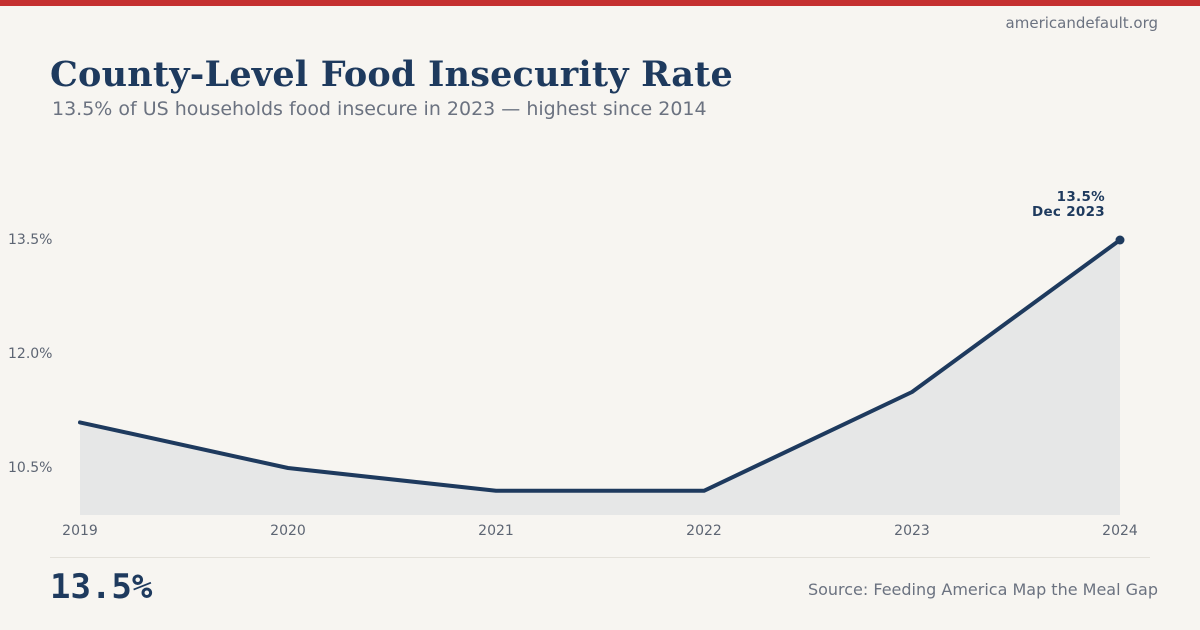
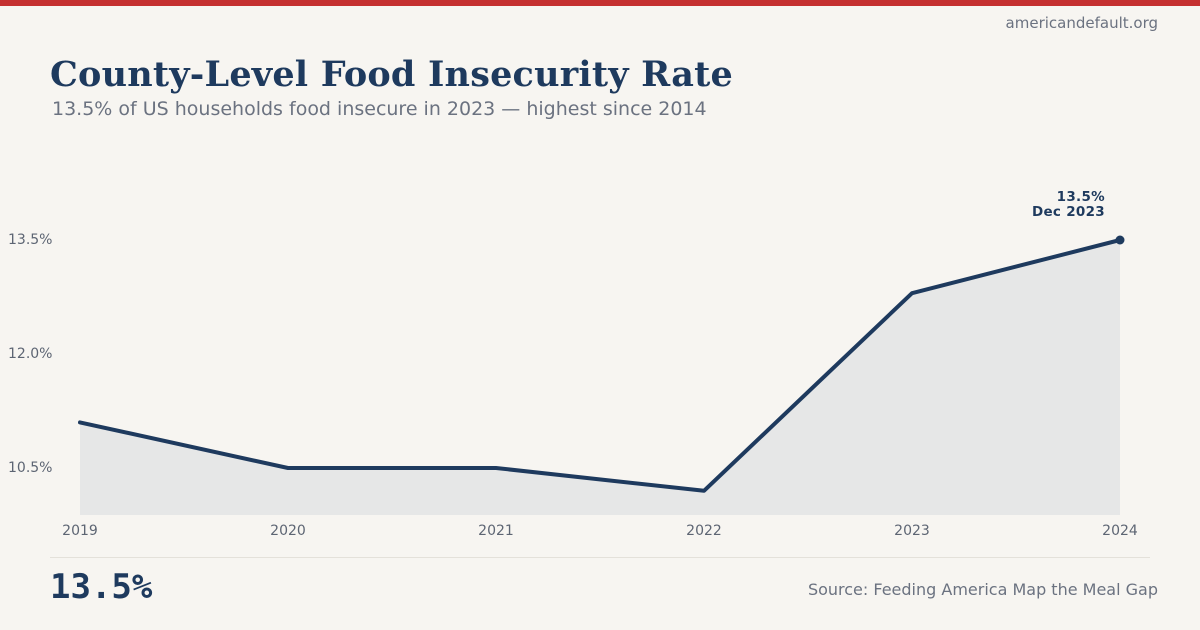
2021: 10.2% -> 10.5%
2023: 11.5% -> 12.8%
